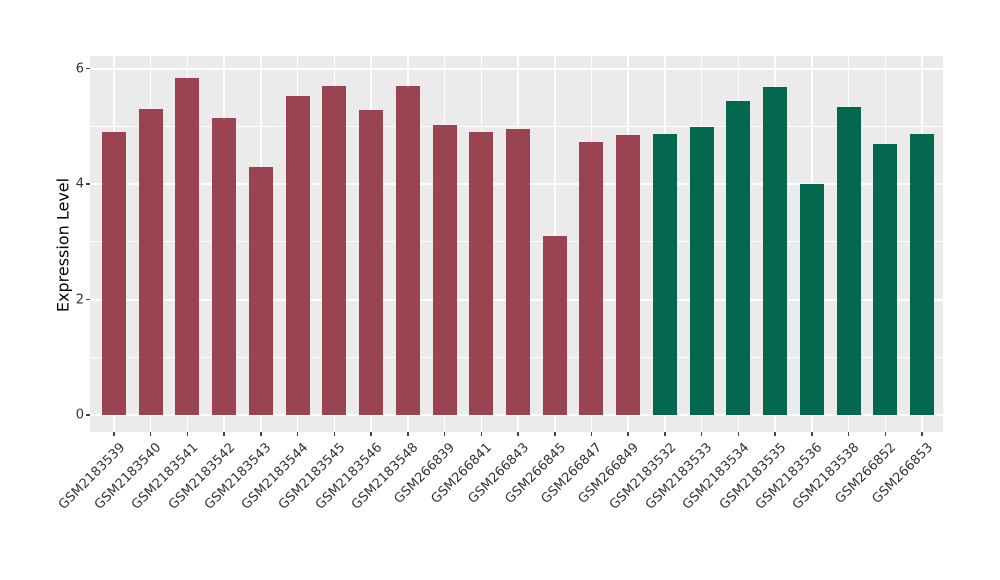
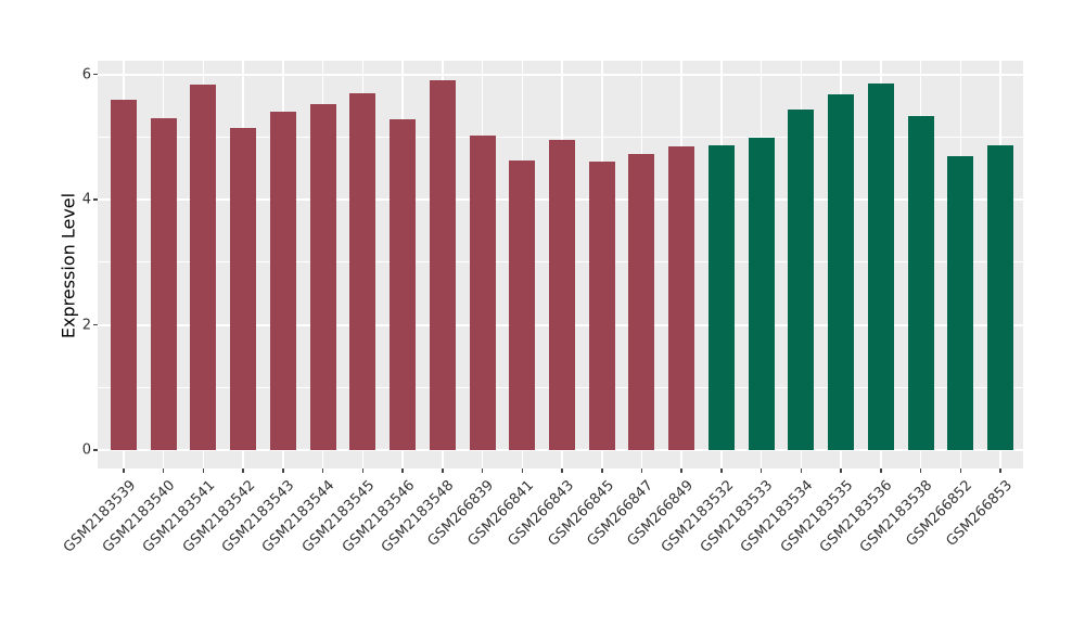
GSM2183539: 4.9 -> 5.6
GSM2183543: 4.3 -> 5.4
GSM2183548: 5.7 -> 5.9
GSM266841: 4.9 -> 4.6
GSM266845: 3.1 -> 4.6
GSM2183536: 4.0 -> 5.9
